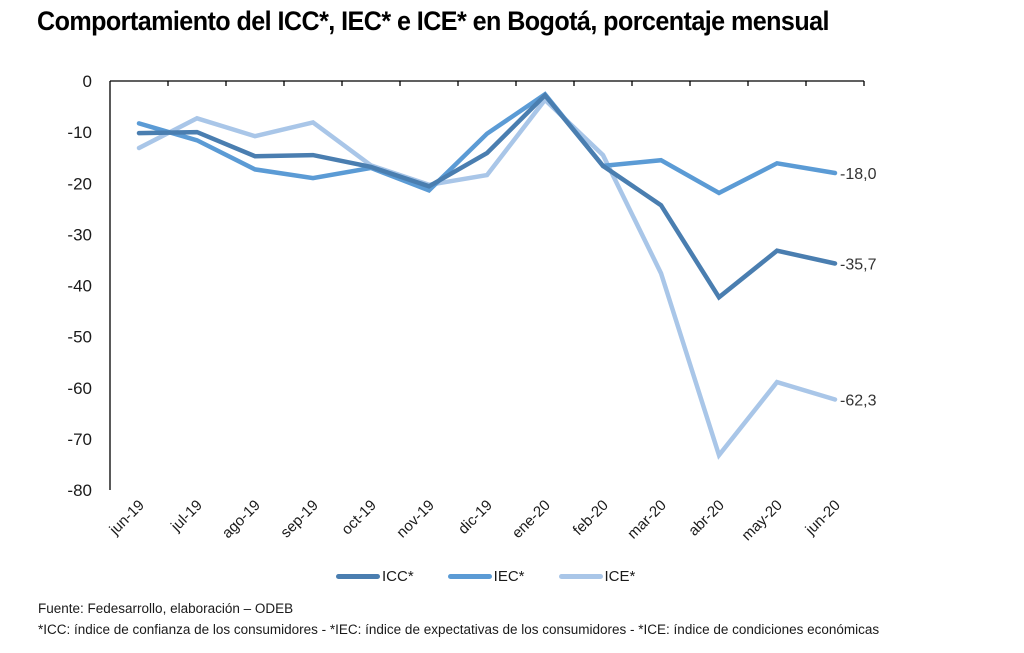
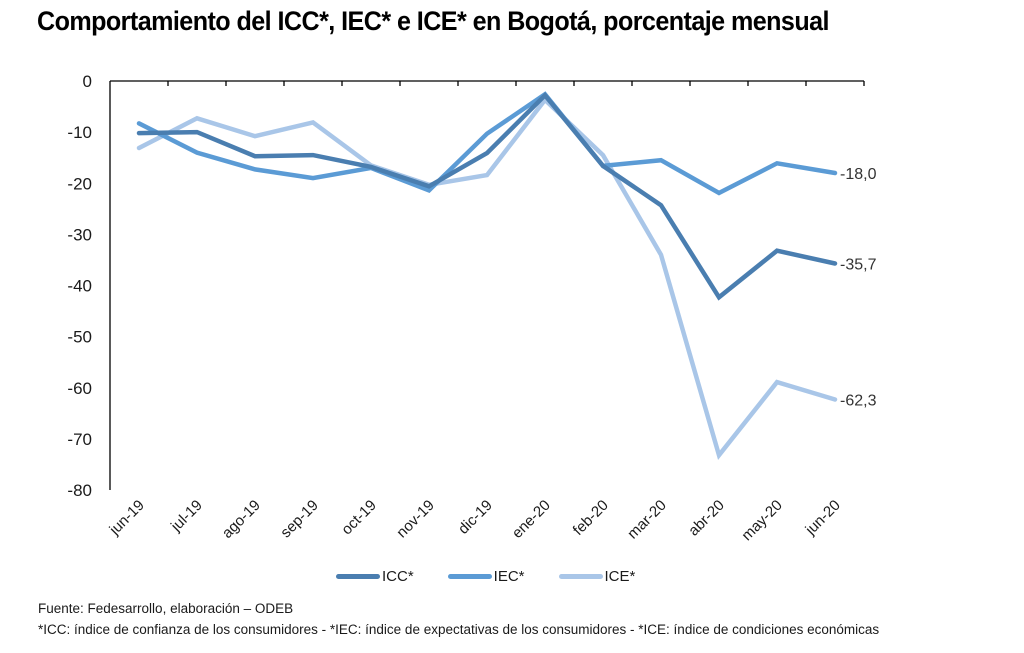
IEC*/jul-19: -12 -> -14
ICE*/mar-20: -38 -> -34
